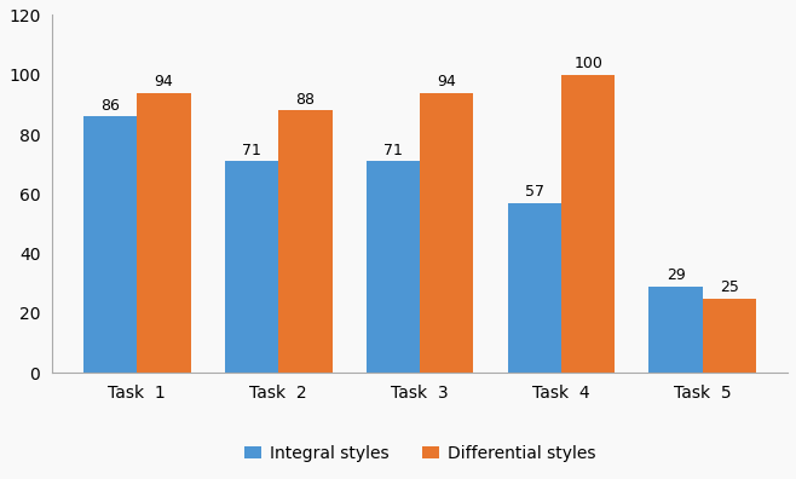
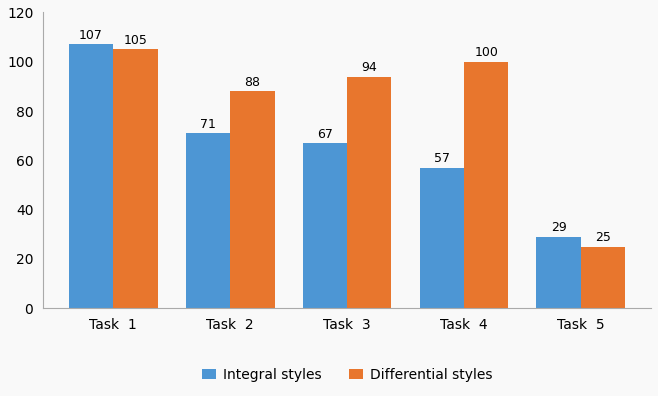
Integral styles/Task 1: 86 -> 107
Differential styles/Task 1: 94 -> 105
Integral styles/Task 3: 71 -> 67
